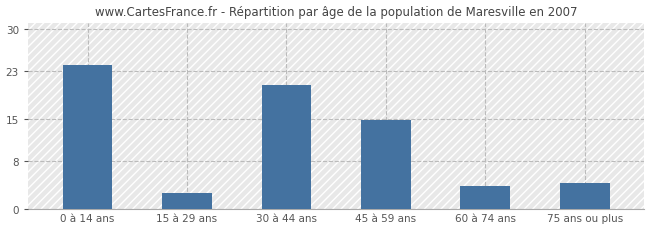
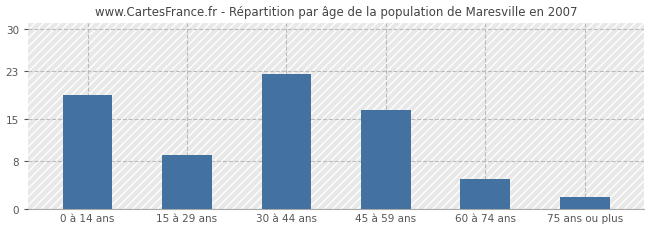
0 à 14 ans: 24.0 -> 19.0
15 à 29 ans: 2.6 -> 9.0
30 à 44 ans: 20.6 -> 22.5
45 à 59 ans: 14.8 -> 16.5
60 à 74 ans: 3.8 -> 5.0
75 ans ou plus: 4.2 -> 2.0
